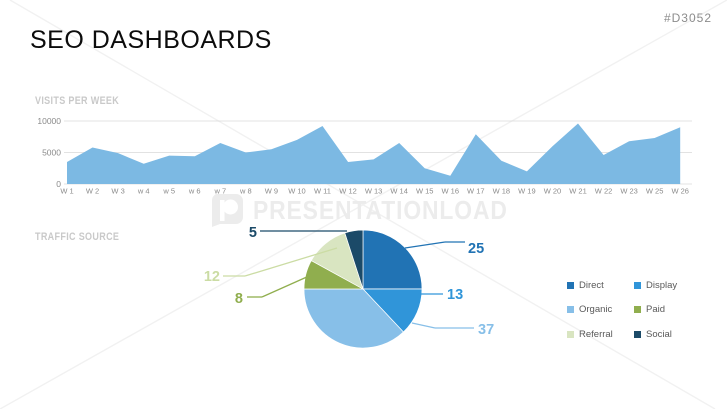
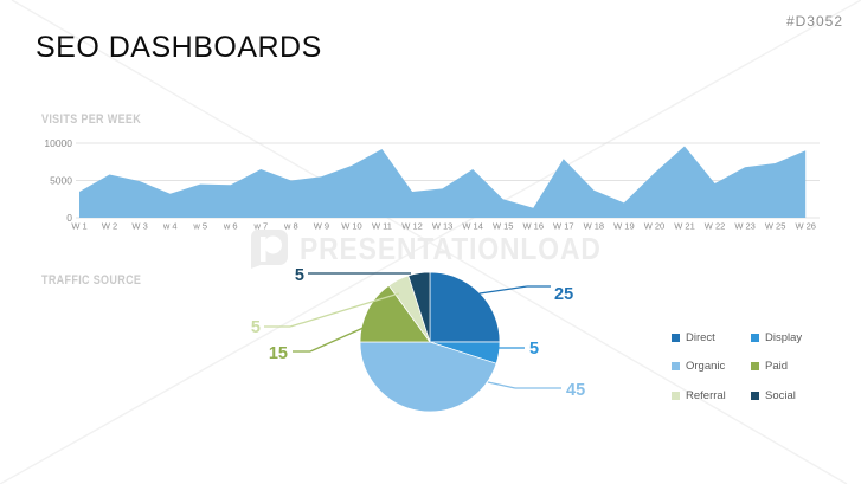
TRAFFIC SOURCE/Display: 13 -> 5
TRAFFIC SOURCE/Organic: 37 -> 45
TRAFFIC SOURCE/Paid: 8 -> 15
TRAFFIC SOURCE/Referral: 12 -> 5
